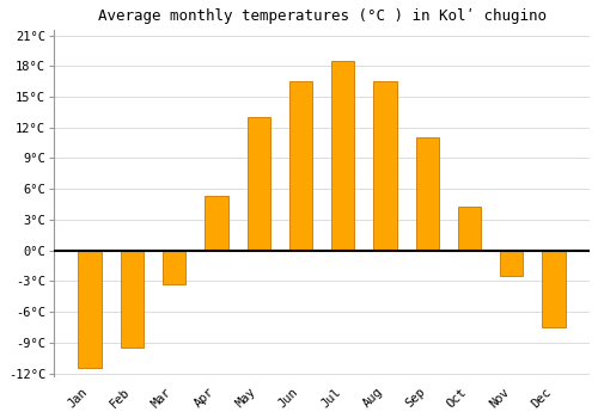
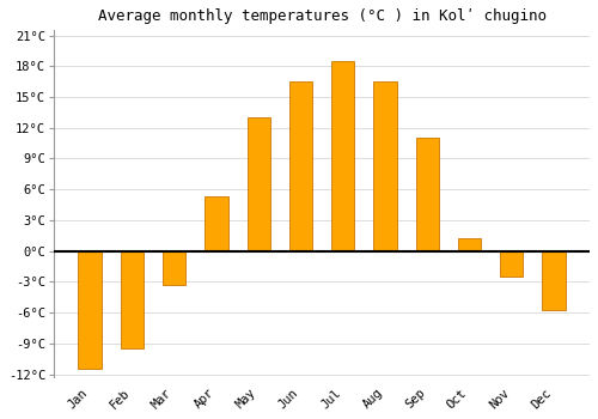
Oct: 4.3°C -> 1.2°C
Dec: -7.5°C -> -5.8°C
